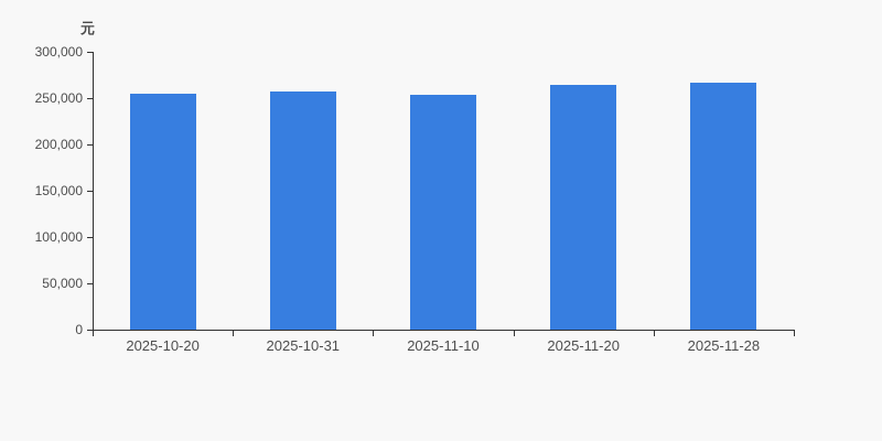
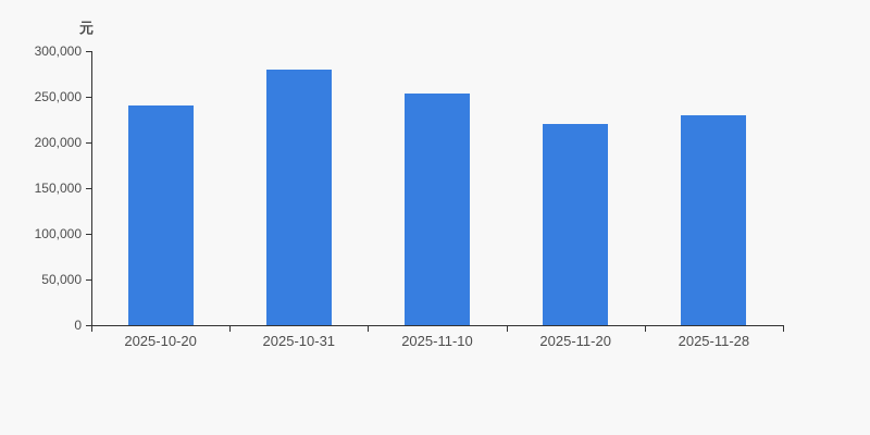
2025-10-20: 250000 -> 240000
2025-10-31: 260000 -> 280000
2025-11-20: 260000 -> 220000
2025-11-28: 270000 -> 230000
